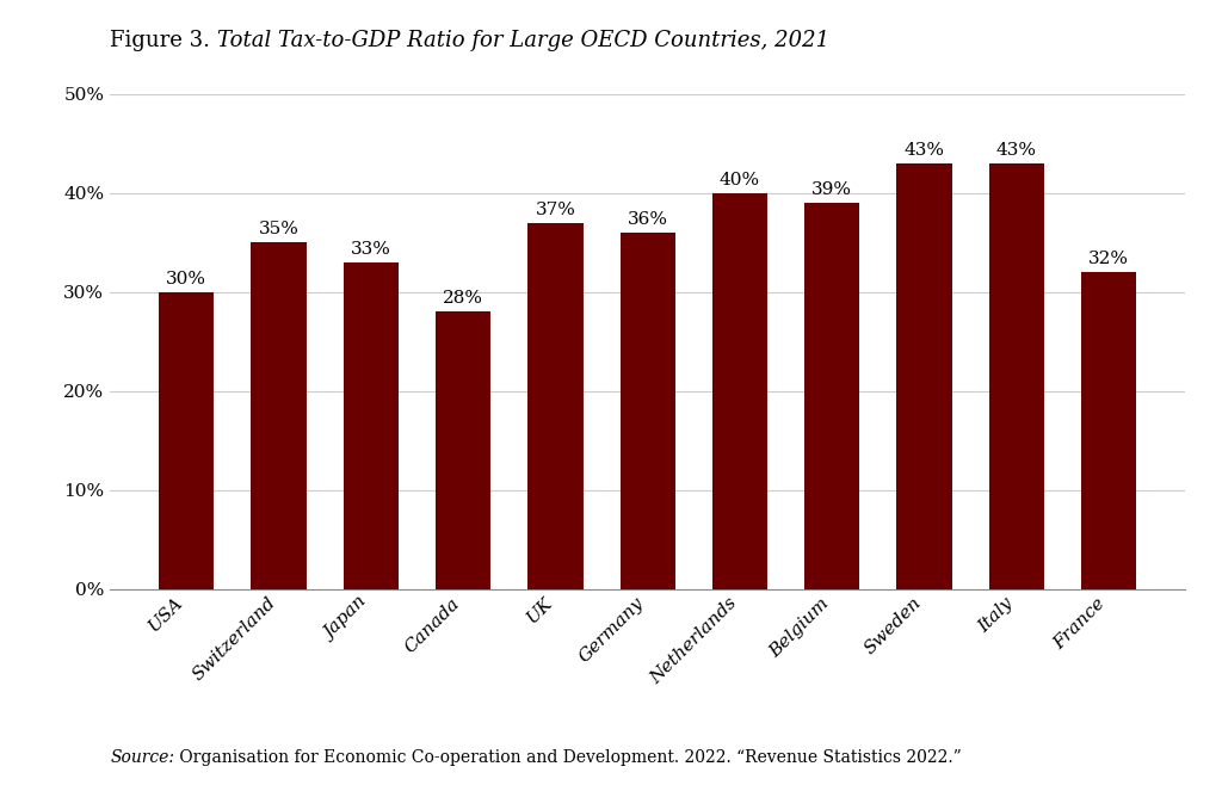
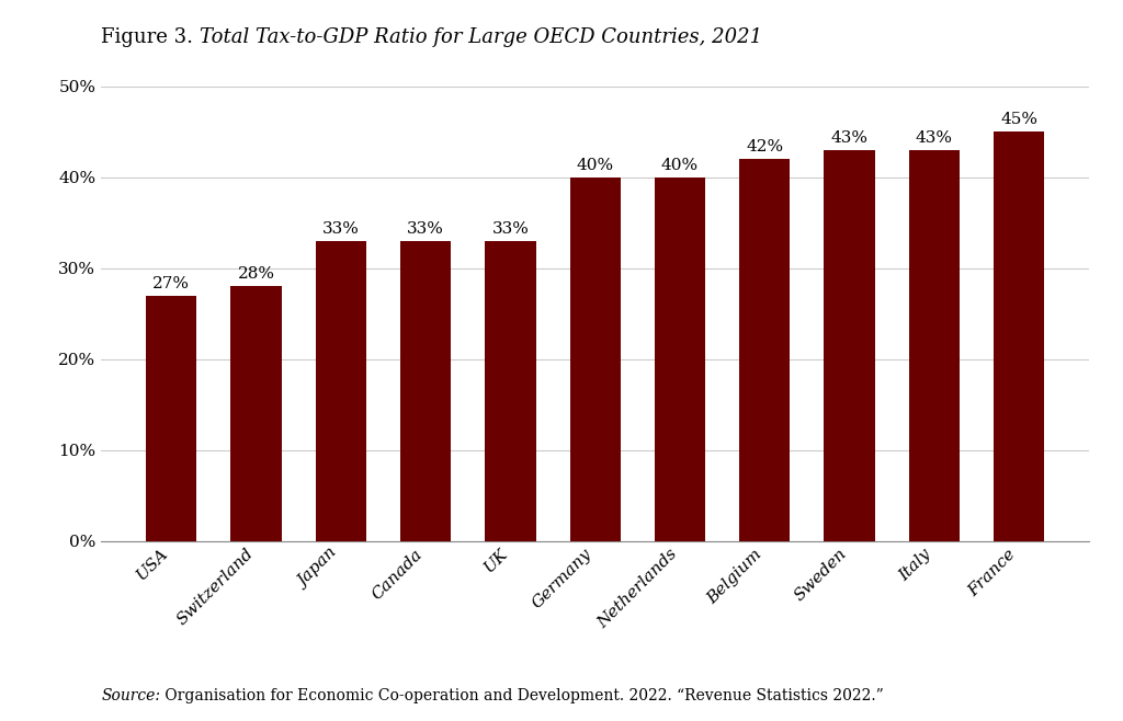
USA: 30% -> 27%
Switzerland: 35% -> 28%
Canada: 28% -> 33%
UK: 37% -> 33%
Germany: 36% -> 40%
Belgium: 39% -> 42%
France: 32% -> 45%
